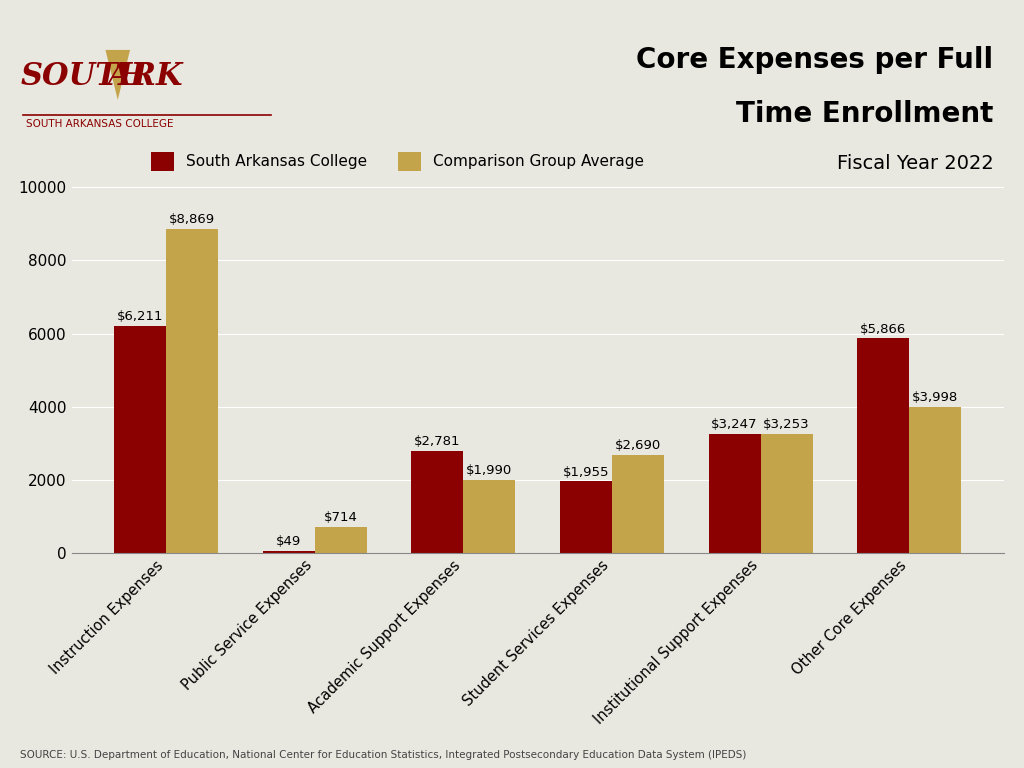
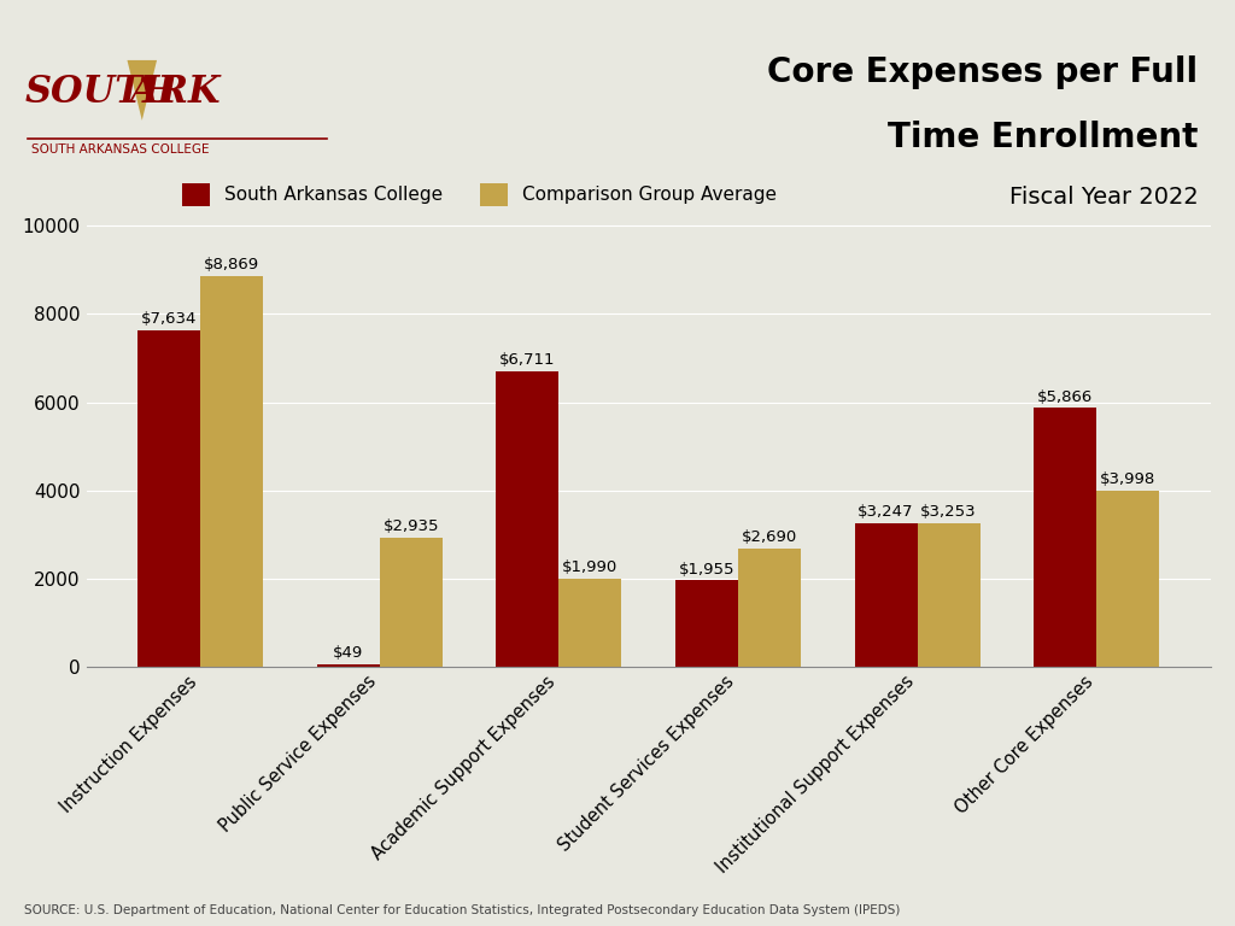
South Arkansas College/Instruction Expenses: $6,211 -> $7,634
Comparison Group Average/Public Service Expenses: $714 -> $2,935
South Arkansas College/Academic Support Expenses: $2,781 -> $6,711
